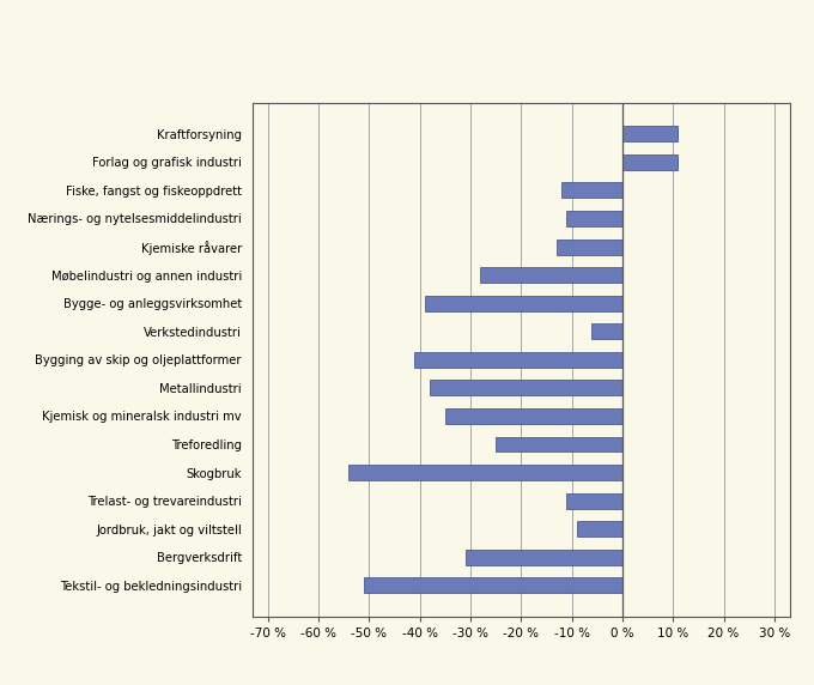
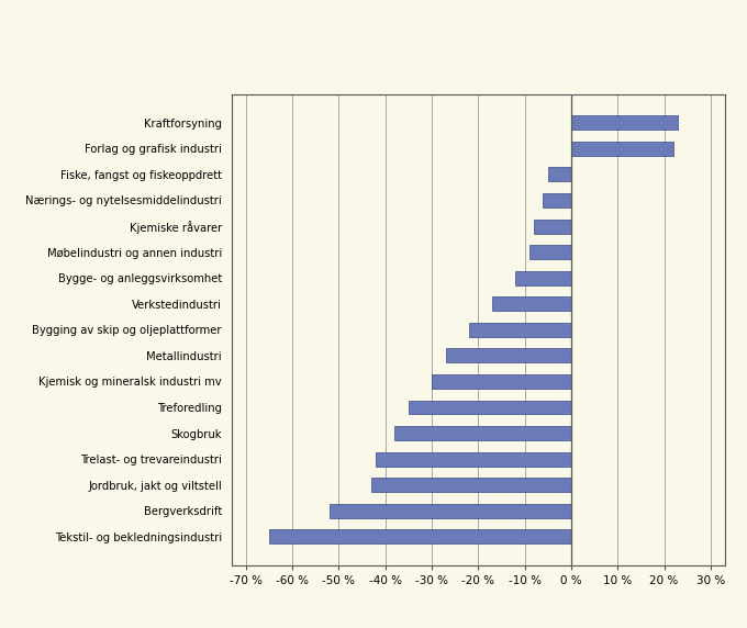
Kraftforsyning: 11 % -> 23 %
Forlag og grafisk industri: 11 % -> 22 %
Fiske, fangst og fiskeoppdrett: -12 % -> -5 %
Nærings- og nytelsesmiddelindustri: -11 % -> -6 %
Kjemiske råvarer: -13 % -> -8 %
Møbelindustri og annen industri: -28 % -> -9 %
Bygge- og anleggsvirksomhet: -39 % -> -12 %
Verkstedindustri: -6 % -> -17 %
Bygging av skip og oljeplattformer: -41 % -> -22 %
Metallindustri: -38 % -> -27 %
Kjemisk og mineralsk industri mv: -35 % -> -30 %
Treforedling: -25 % -> -35 %
Skogbruk: -54 % -> -38 %
Trelast- og trevareindustri: -11 % -> -42 %
Jordbruk, jakt og viltstell: -9 % -> -43 %
Bergverksdrift: -31 % -> -52 %
Tekstil- og bekledningsindustri: -51 % -> -65 %
